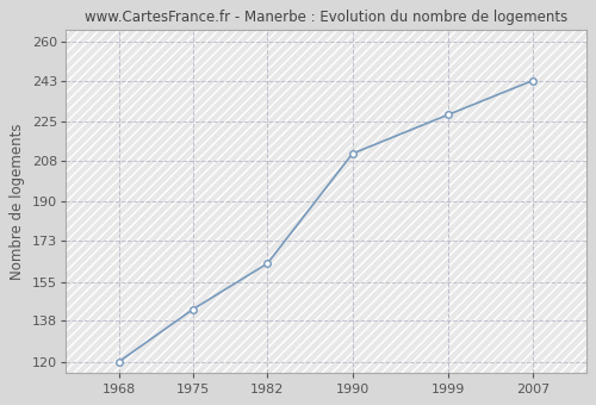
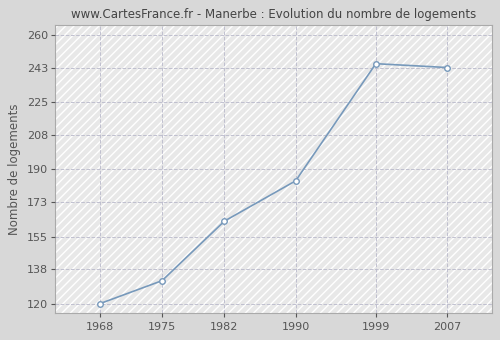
1975: 143 -> 132
1990: 211 -> 184
1999: 228 -> 245
